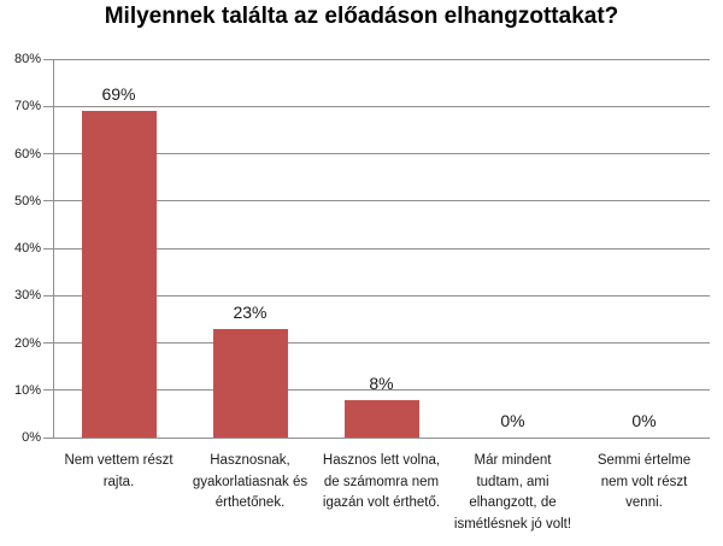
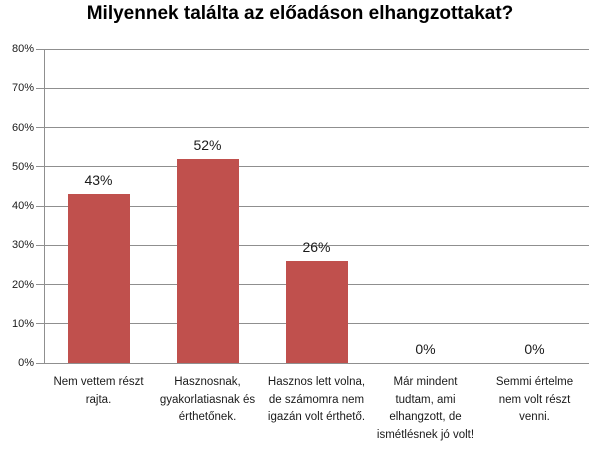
Nem vettem részt rajta.: 69% -> 43%
Hasznosnak, gyakorlatiasnak és érthetőnek.: 23% -> 52%
Hasznos lett volna, de számomra nem igazán volt érthető.: 8% -> 26%
